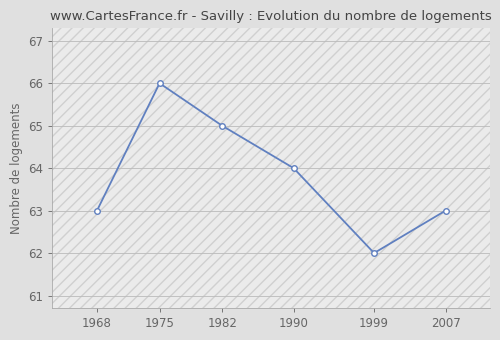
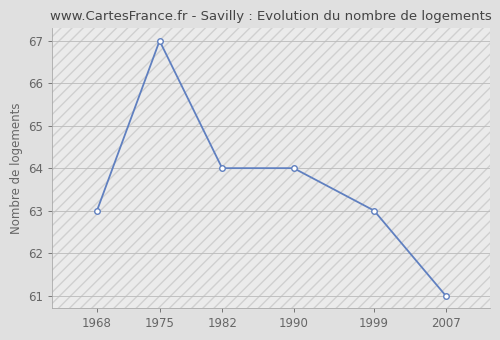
1975: 66 -> 67
1982: 65 -> 64
1999: 62 -> 63
2007: 63 -> 61
